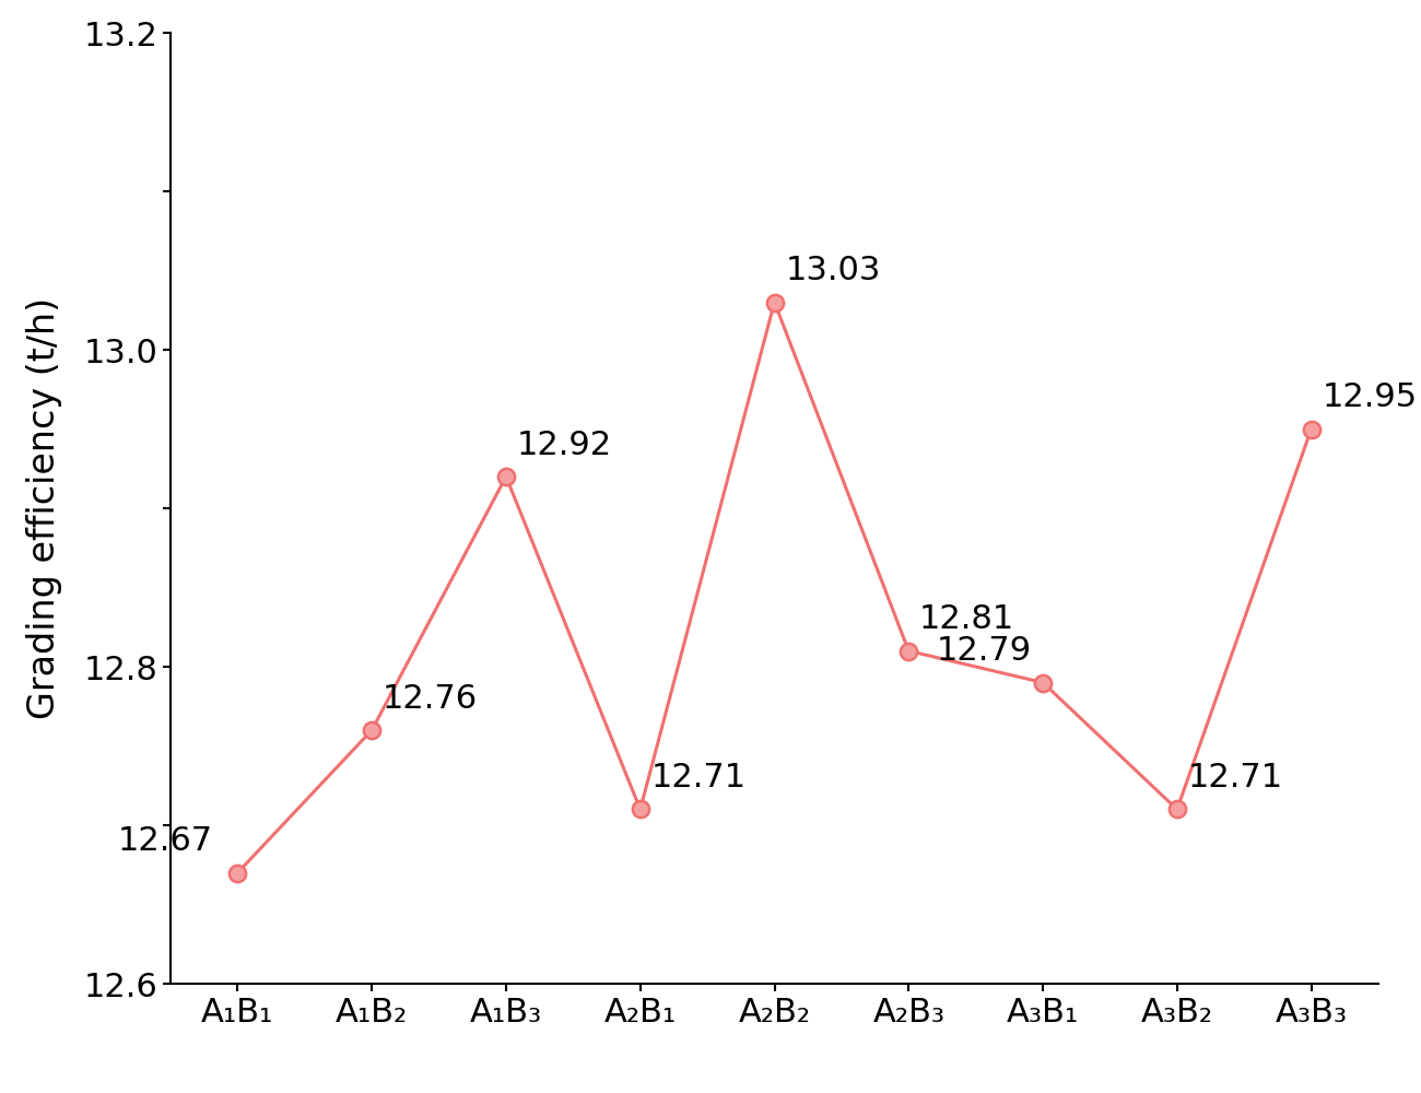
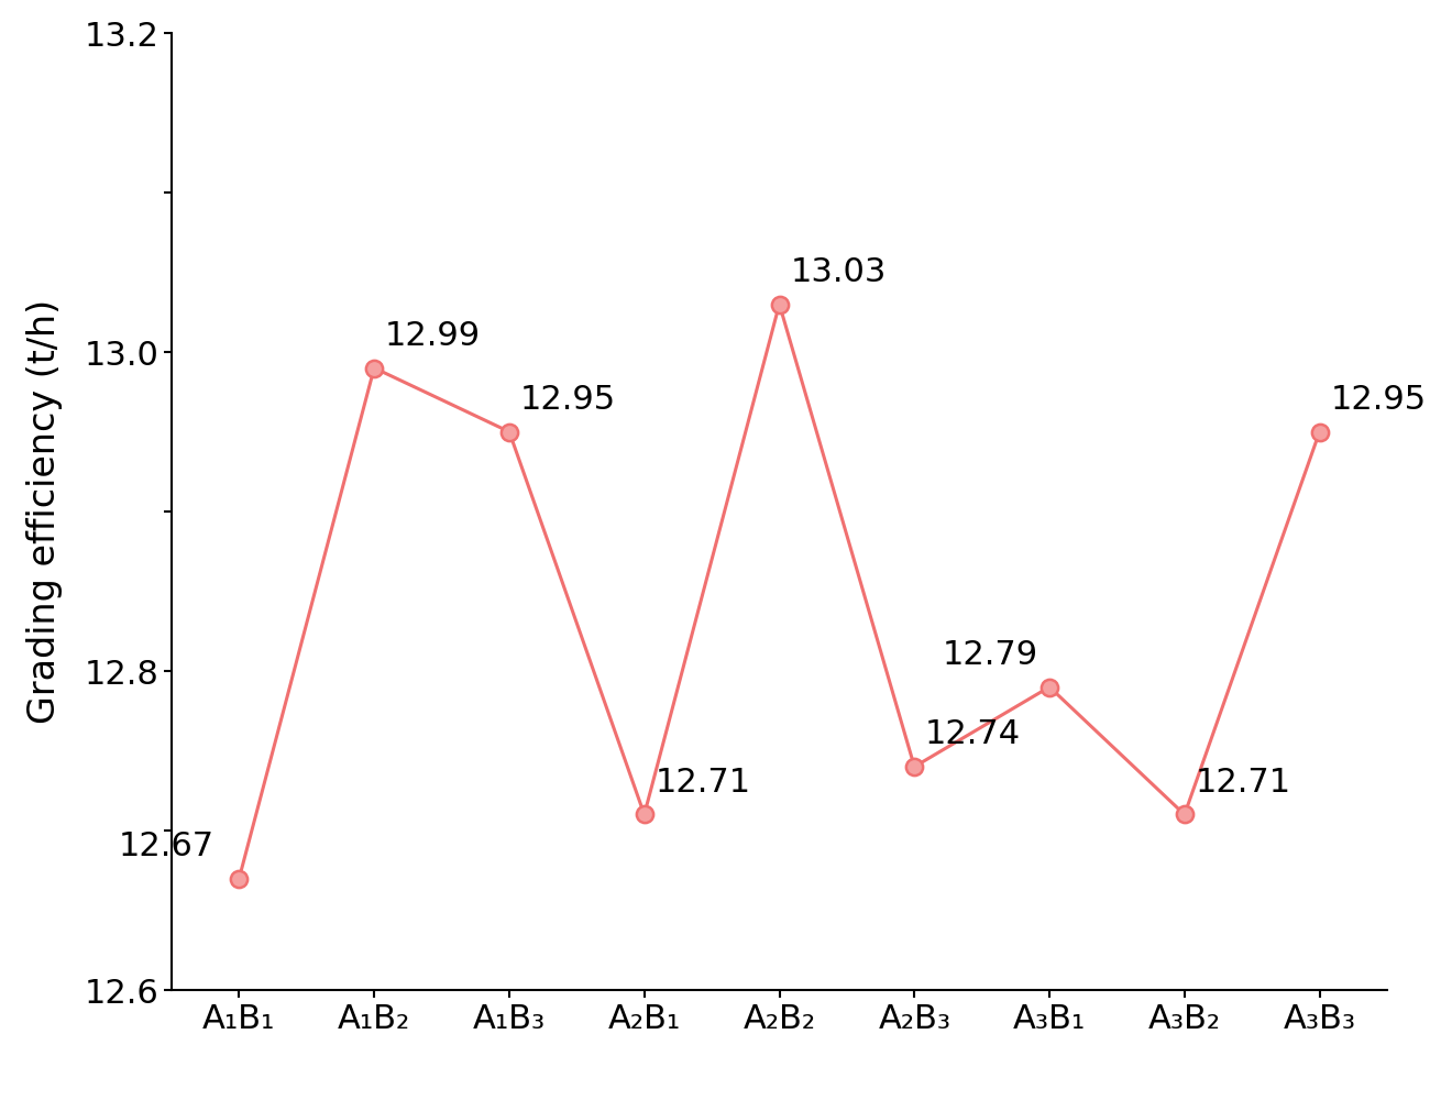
A₁B₂: 12.76 -> 12.99
A₁B₃: 12.92 -> 12.95
A₂B₃: 12.81 -> 12.74
